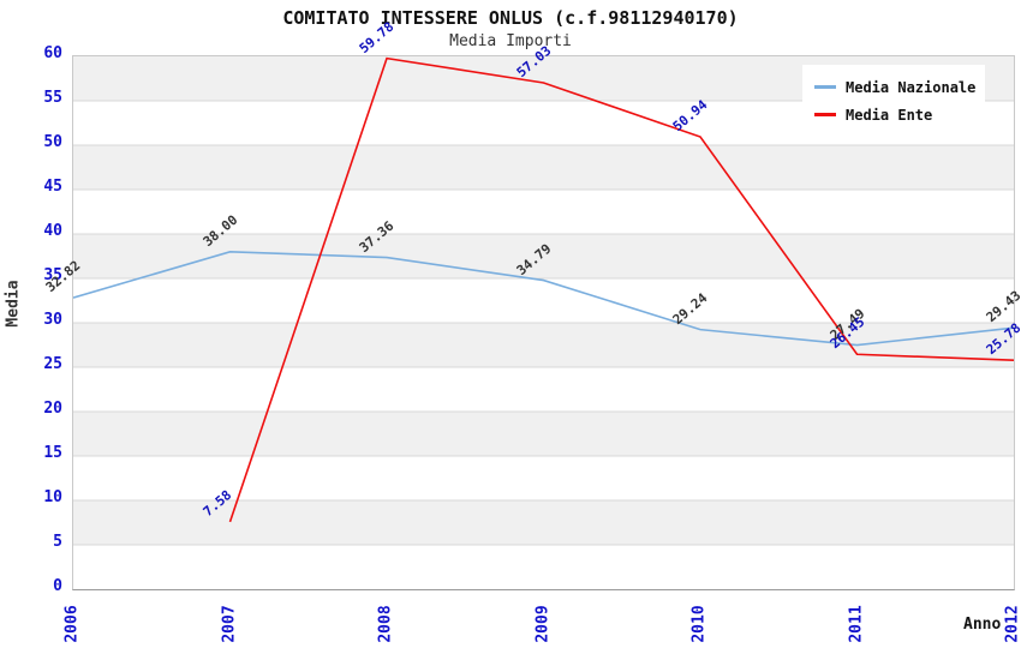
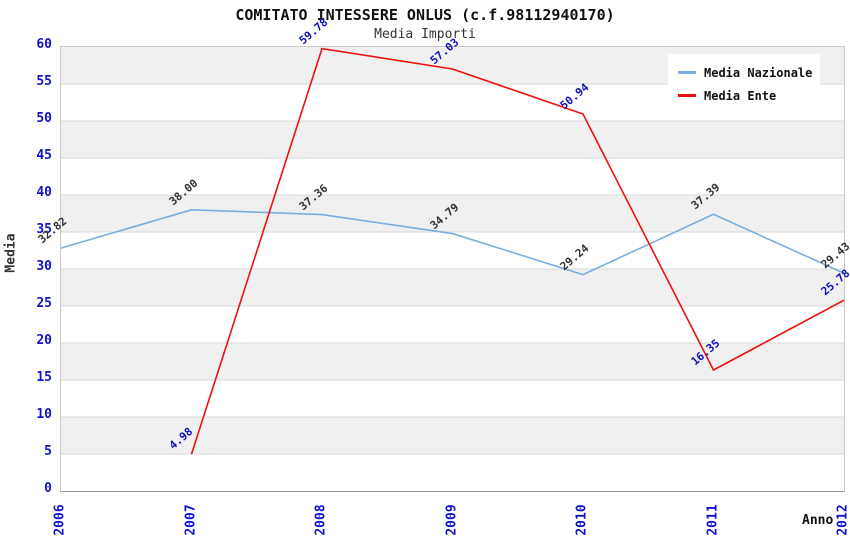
Media Ente/2007: 7.58 -> 4.98
Media Nazionale/2011: 27.49 -> 37.39
Media Ente/2011: 26.45 -> 16.35
